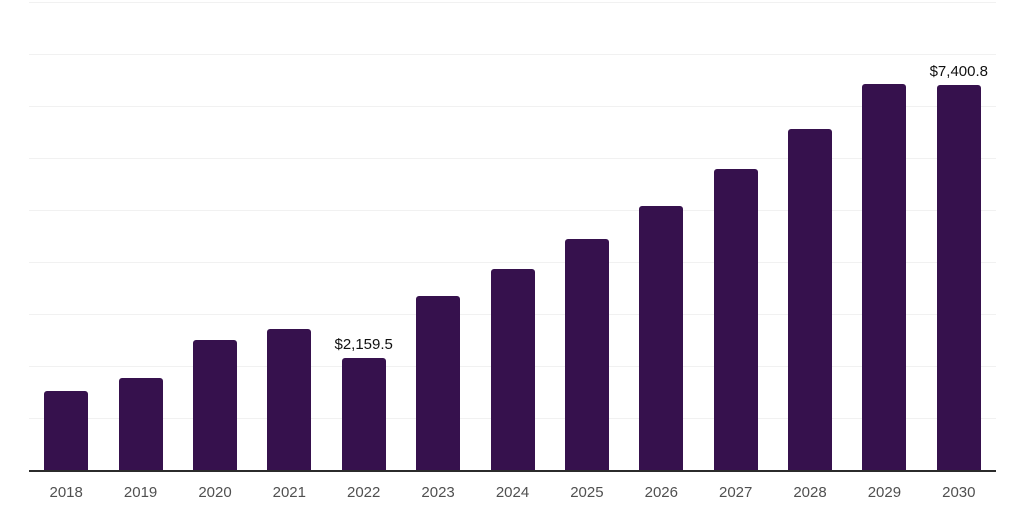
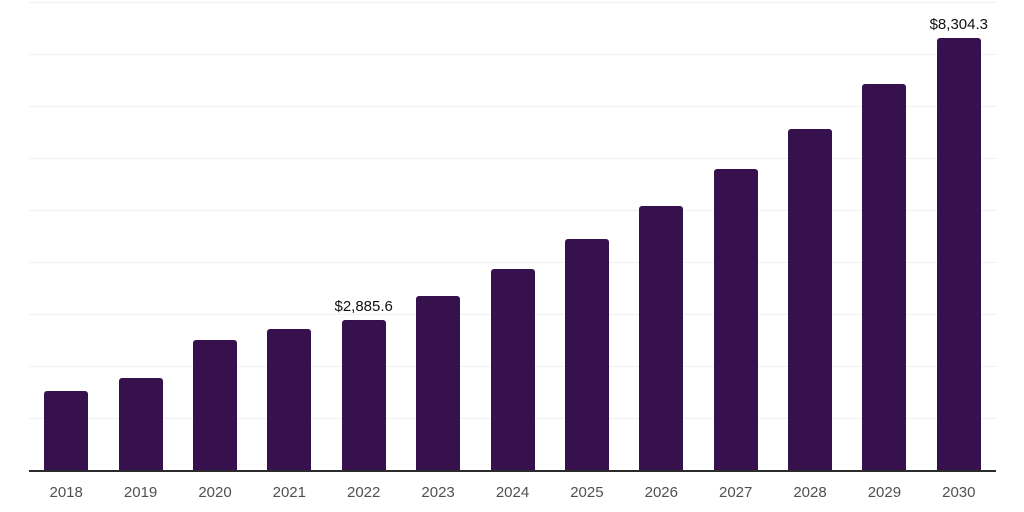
2022: $2,159.5 -> $2,885.6
2030: $7,400.8 -> $8,304.3
